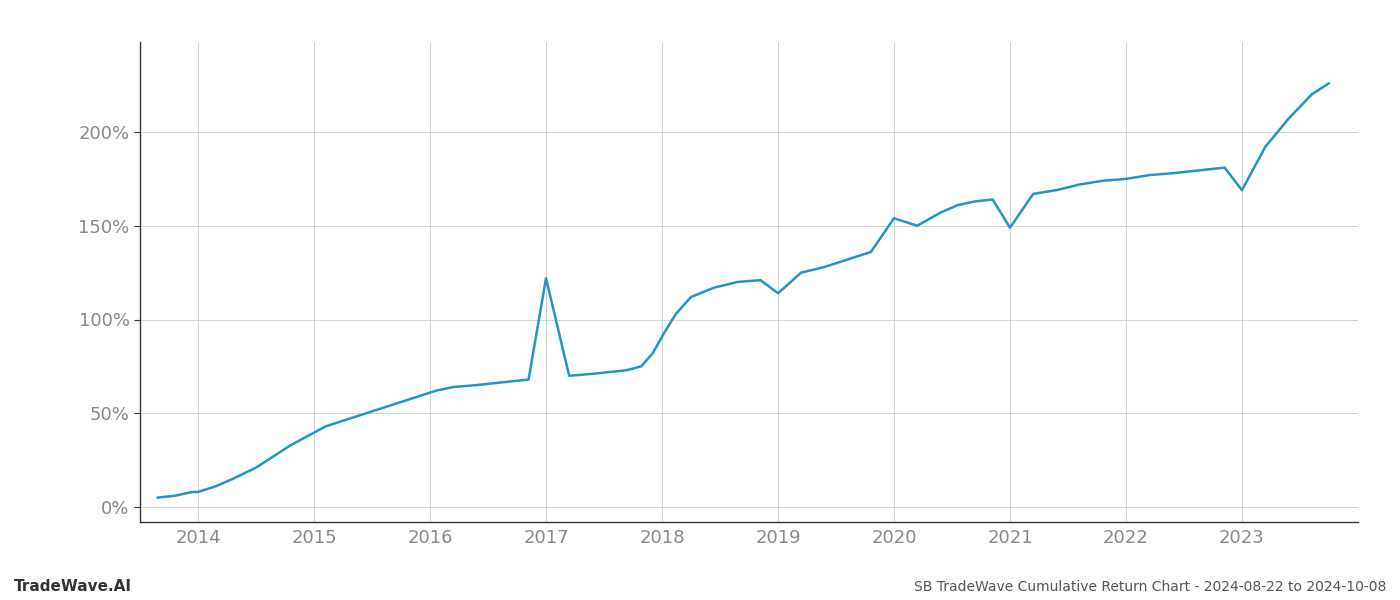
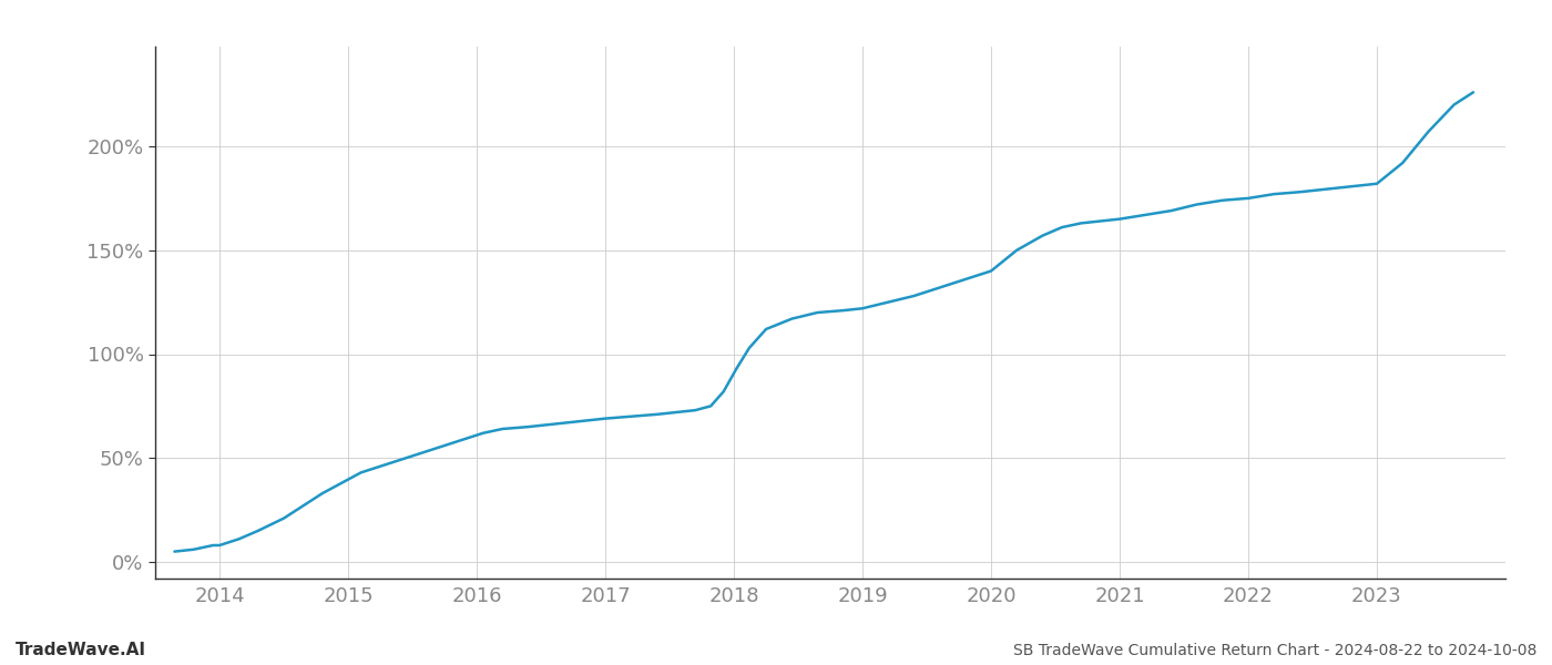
2017: 122% -> 69%
2019: 114% -> 122%
2020: 154% -> 140%
2021: 149% -> 165%
2023: 169% -> 182%
